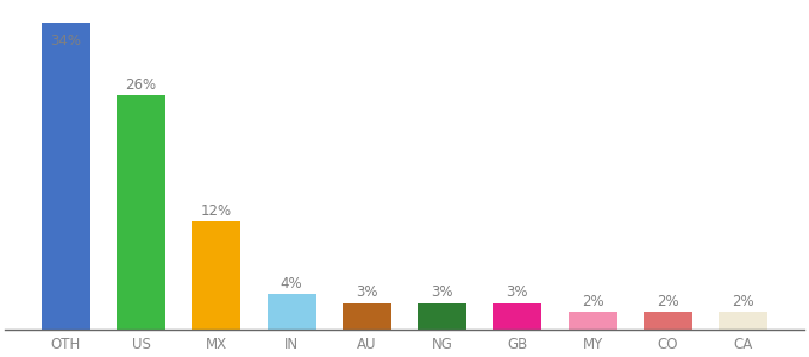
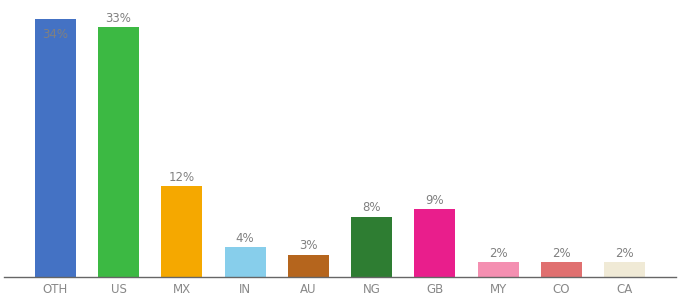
US: 26% -> 33%
NG: 3% -> 8%
GB: 3% -> 9%
